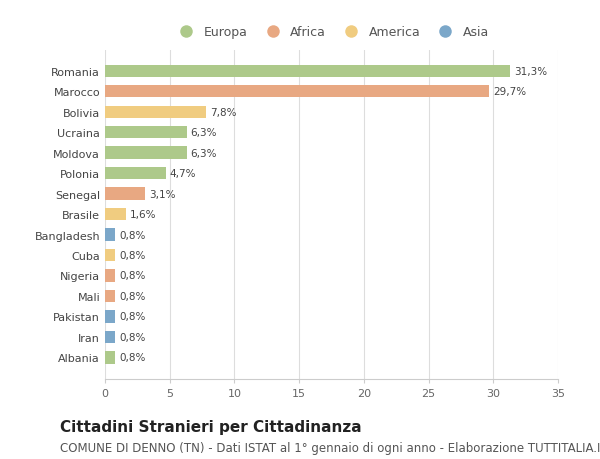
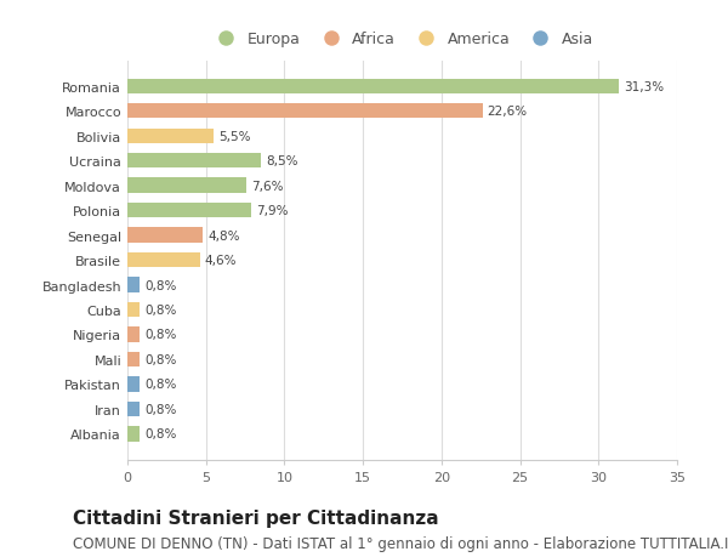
Marocco: 29,7% -> 22,6%
Bolivia: 7,8% -> 5,5%
Ucraina: 6,3% -> 8,5%
Moldova: 6,3% -> 7,6%
Polonia: 4,7% -> 7,9%
Senegal: 3,1% -> 4,8%
Brasile: 1,6% -> 4,6%
